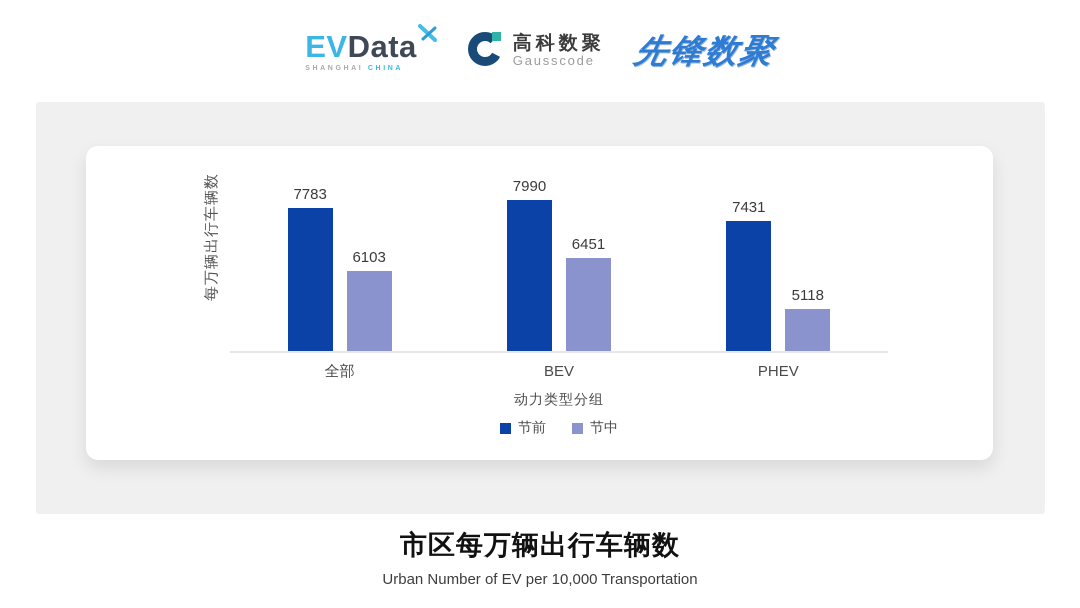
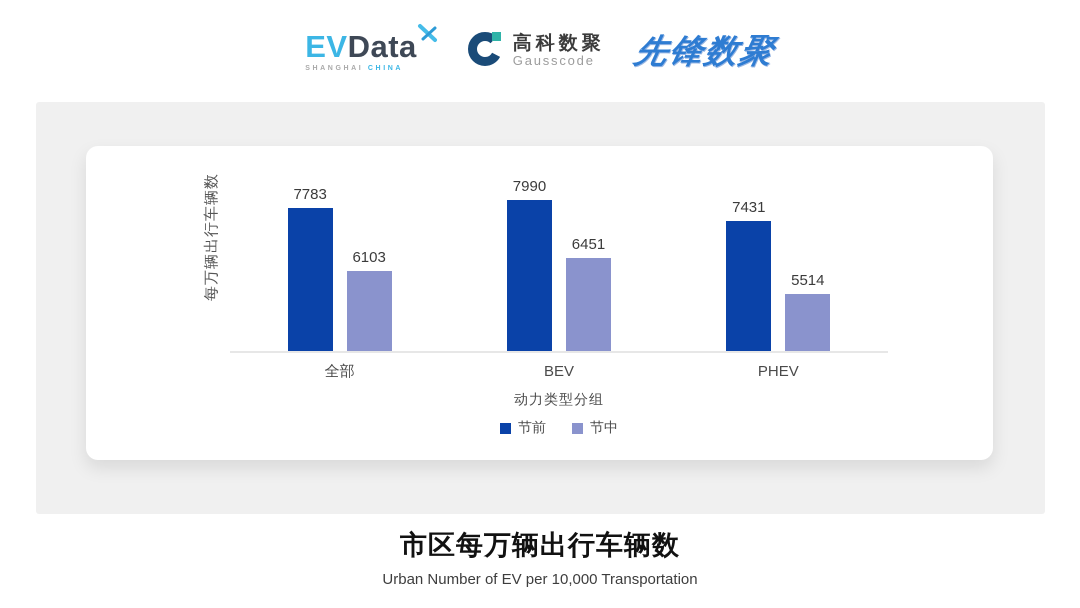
节中/PHEV: 5118 -> 5514
